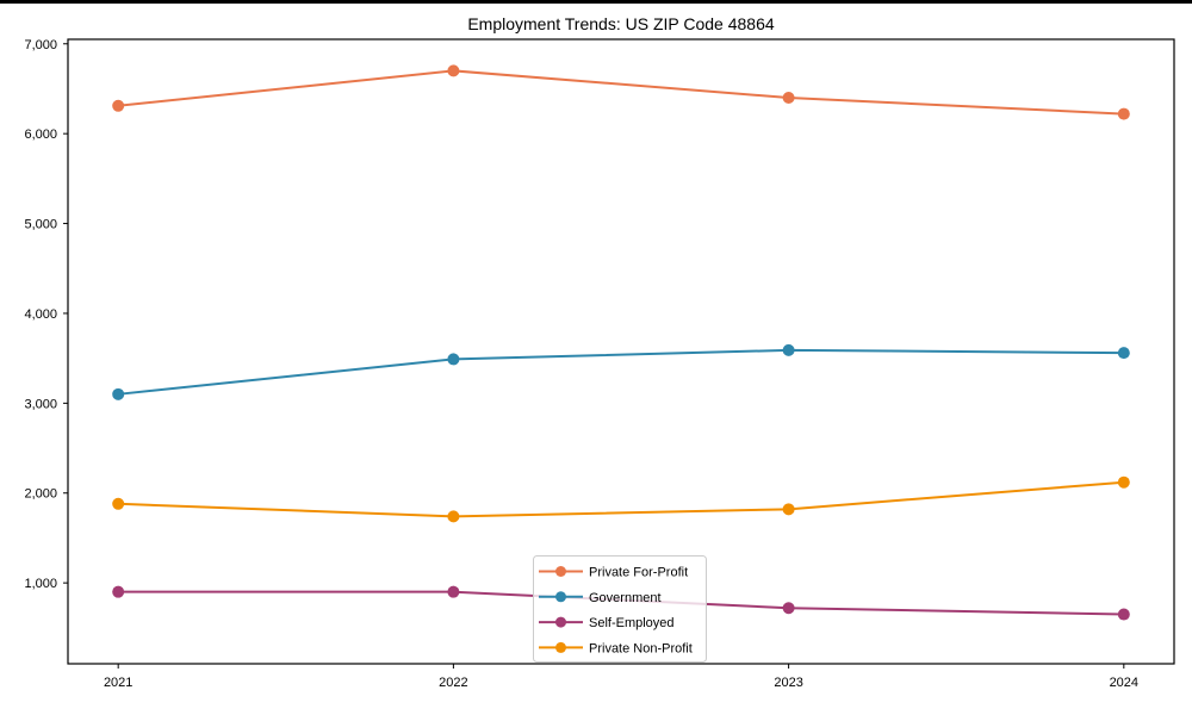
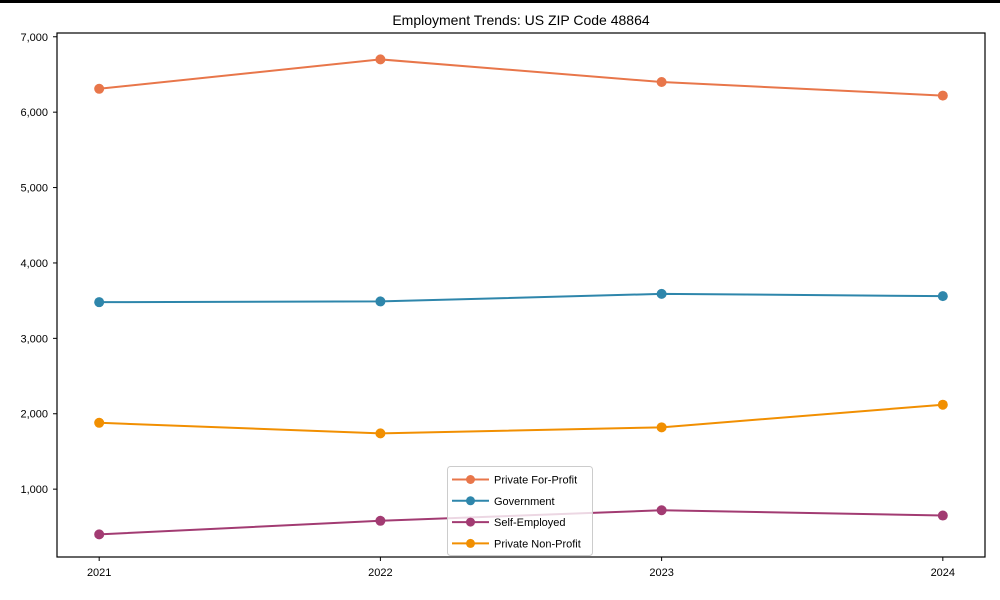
Government/2021: 3100 -> 3500
Self-Employed/2021: 900 -> 400
Self-Employed/2022: 900 -> 600
